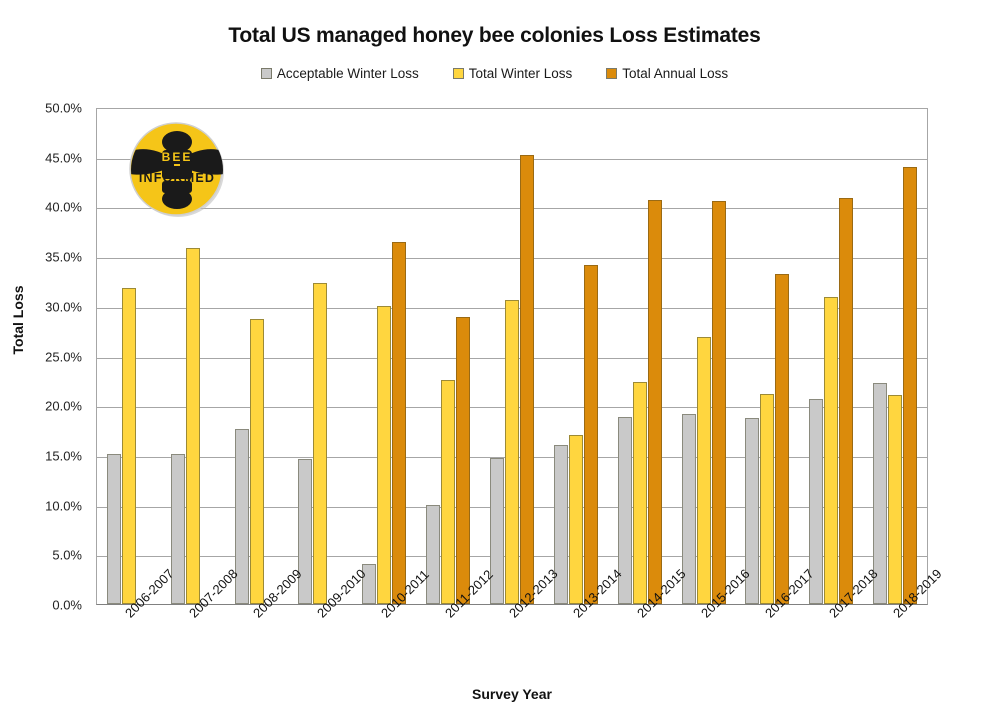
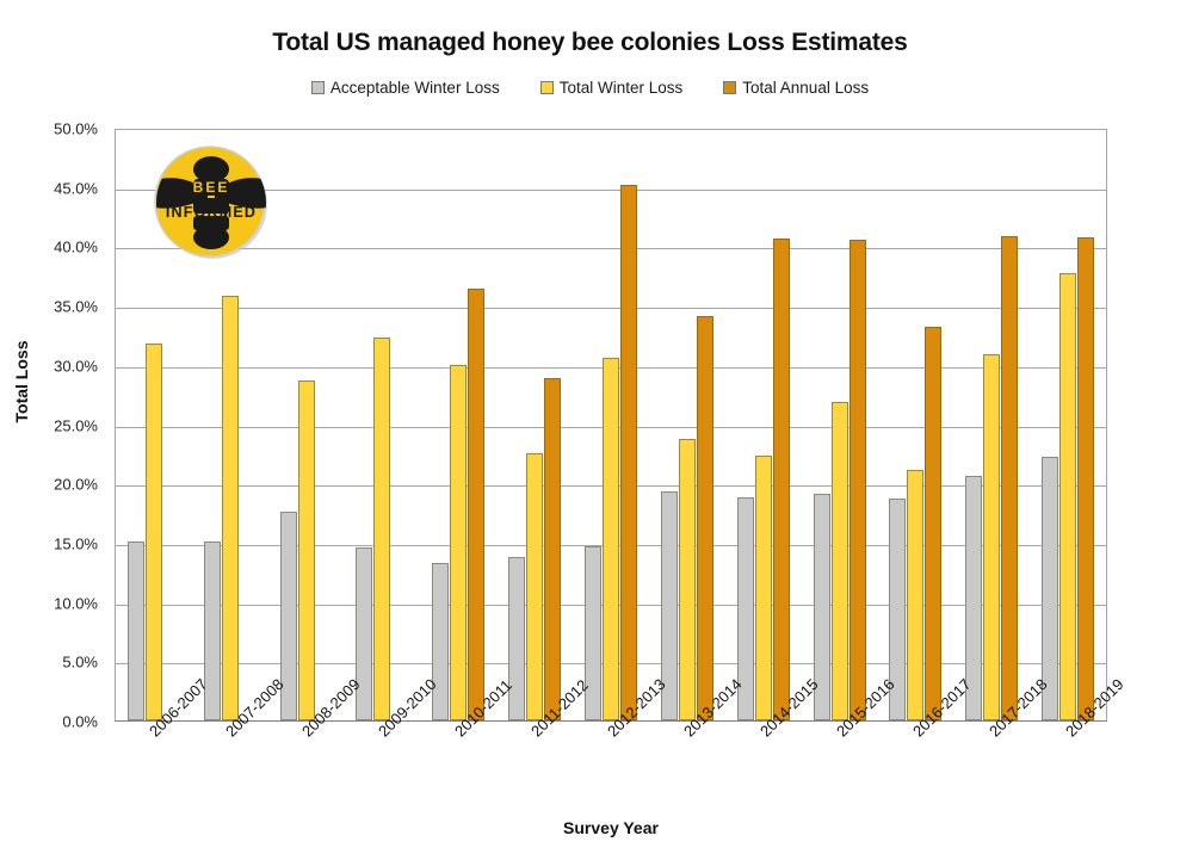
Acceptable Winter Loss/2010-2011: 4% -> 13%
Acceptable Winter Loss/2011-2012: 10% -> 14%
Acceptable Winter Loss/2013-2014: 16% -> 19%
Total Winter Loss/2013-2014: 17% -> 24%
Total Winter Loss/2018-2019: 21% -> 38%
Total Annual Loss/2018-2019: 44% -> 41%
